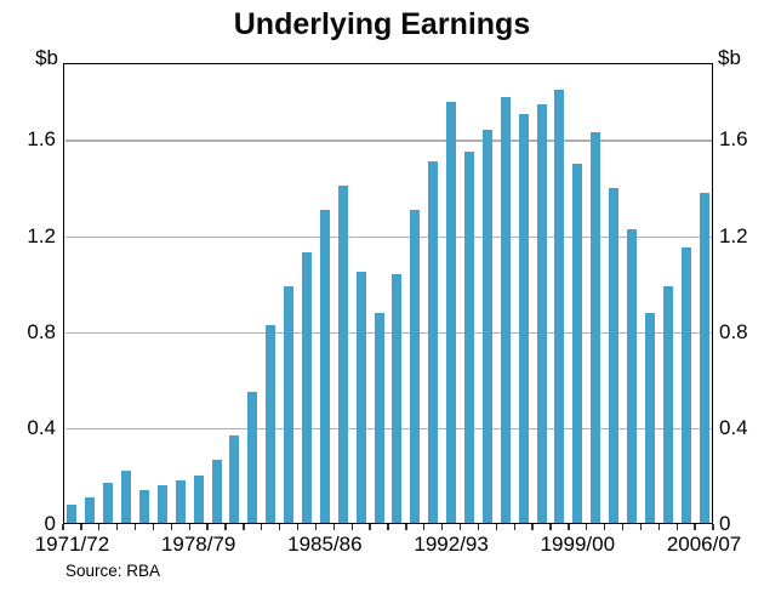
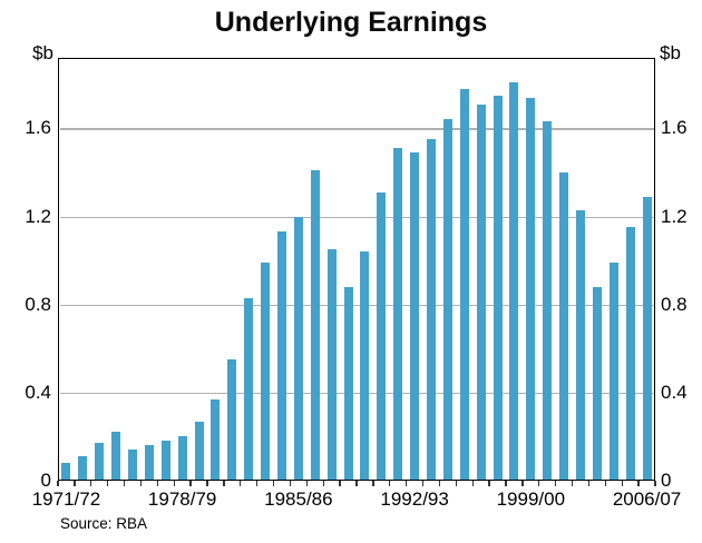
1985/86: 1.31 -> 1.20
1992/93: 1.76 -> 1.49
1999/00: 1.50 -> 1.74
2006/07: 1.38 -> 1.29
